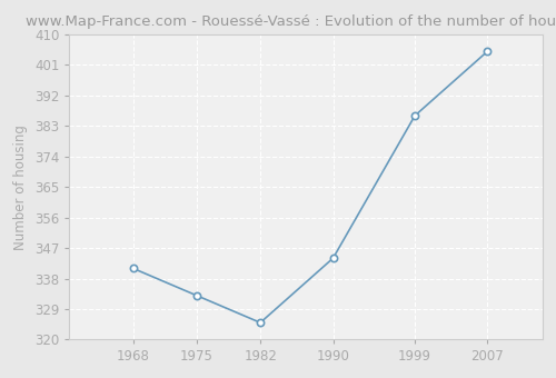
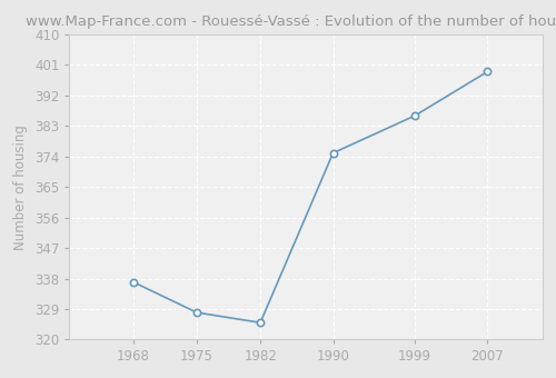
1968: 341 -> 337
1975: 333 -> 328
1990: 344 -> 375
2007: 405 -> 399
